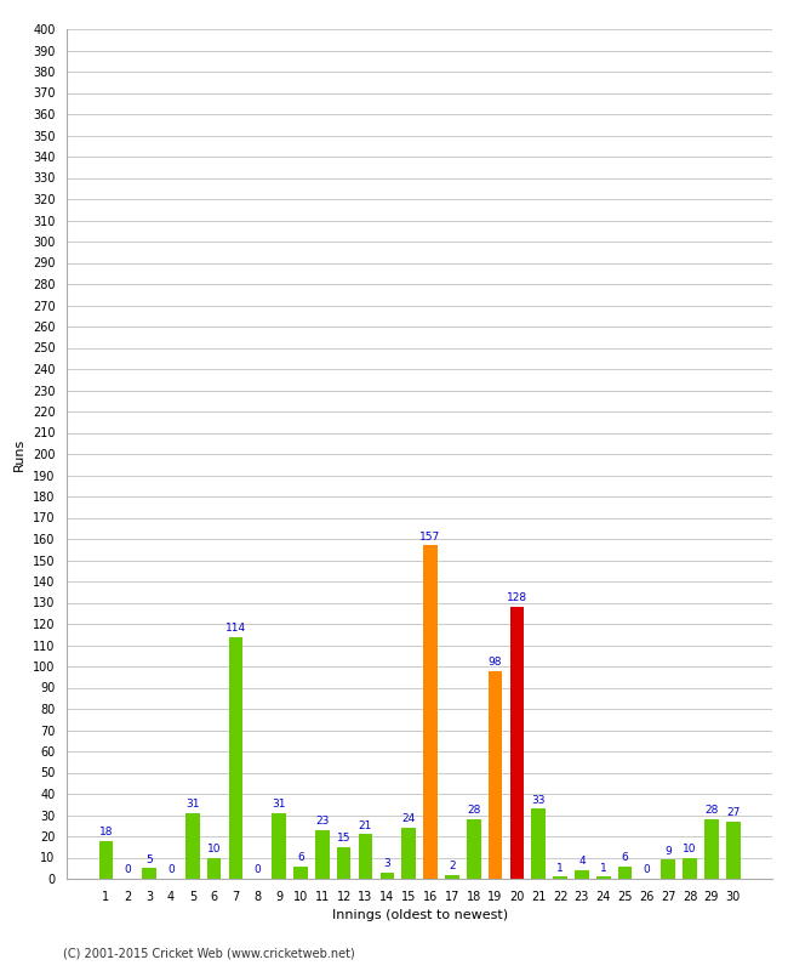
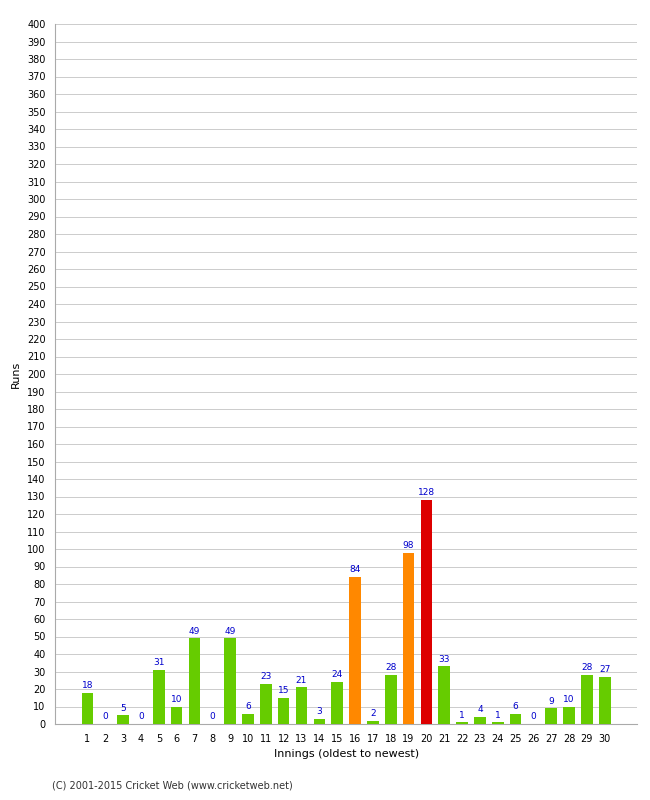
7: 114 -> 49
9: 31 -> 49
16: 157 -> 84
